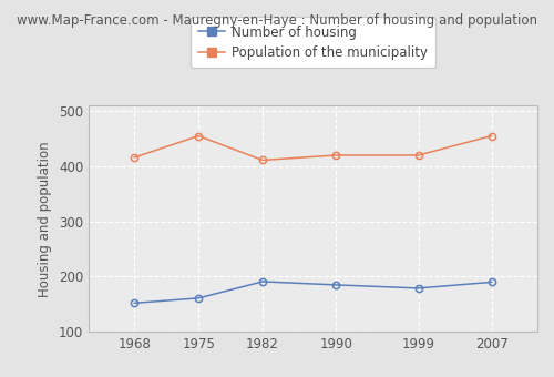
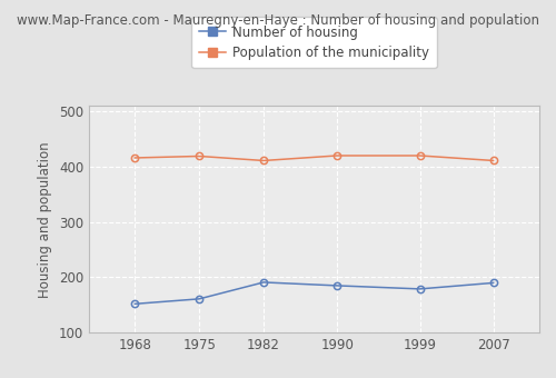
Population of the municipality/1975: 455 -> 419
Population of the municipality/2007: 455 -> 411
